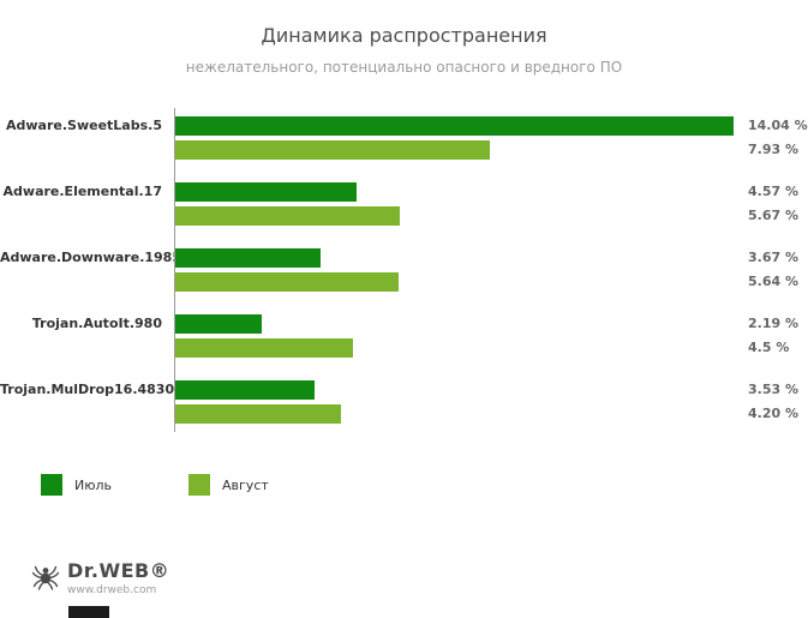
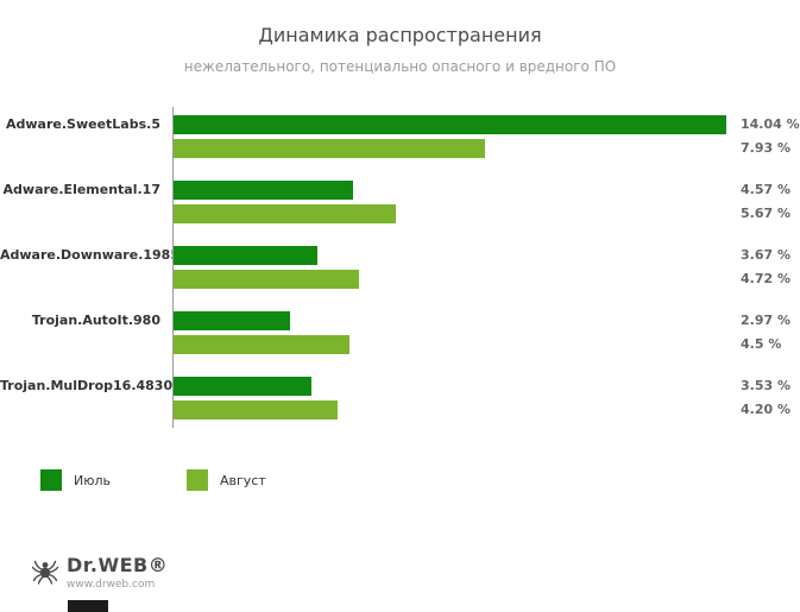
Август/Adware.Downware.19856: 5.64 -> 4.72
Июль/Trojan.AutoIt.980: 2.19 -> 2.97
